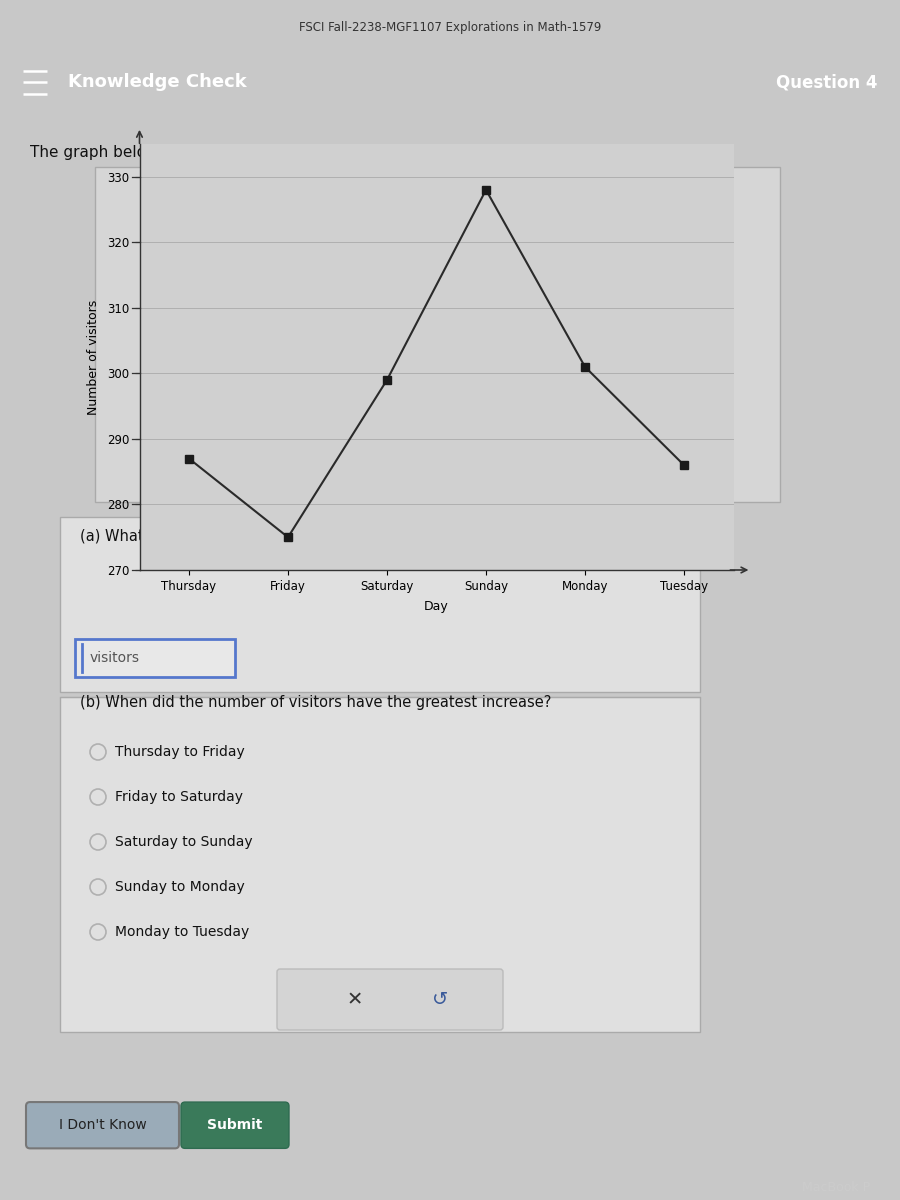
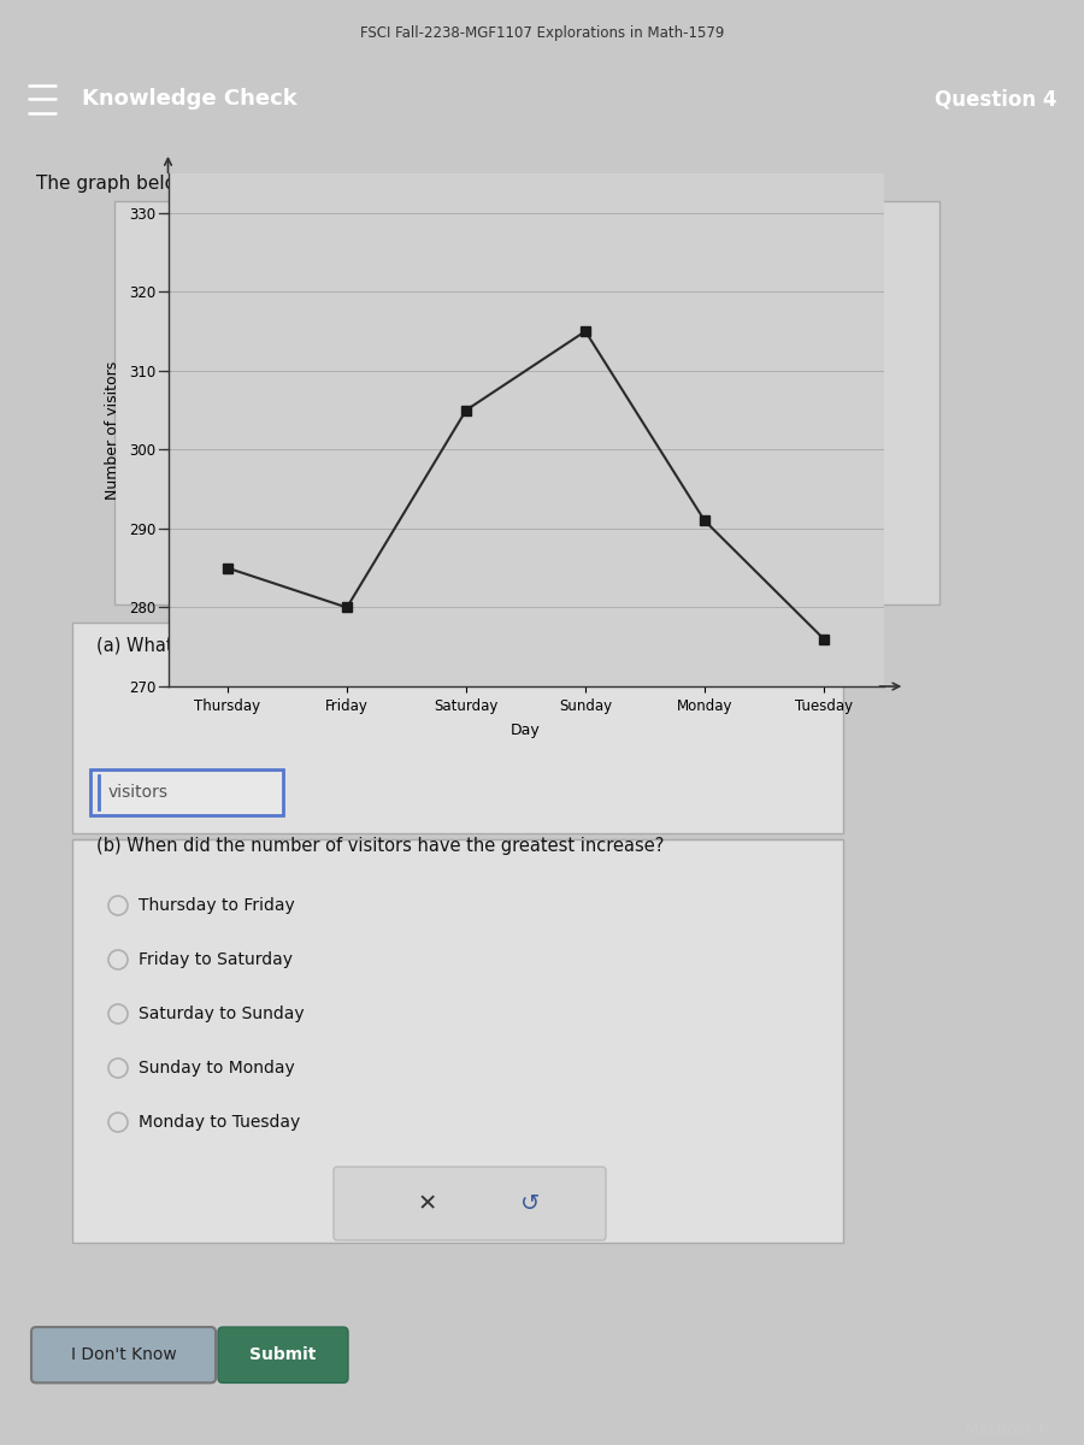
Thursday: 287 -> 285
Friday: 275 -> 280
Saturday: 299 -> 305
Sunday: 328 -> 315
Monday: 301 -> 291
Tuesday: 286 -> 276
